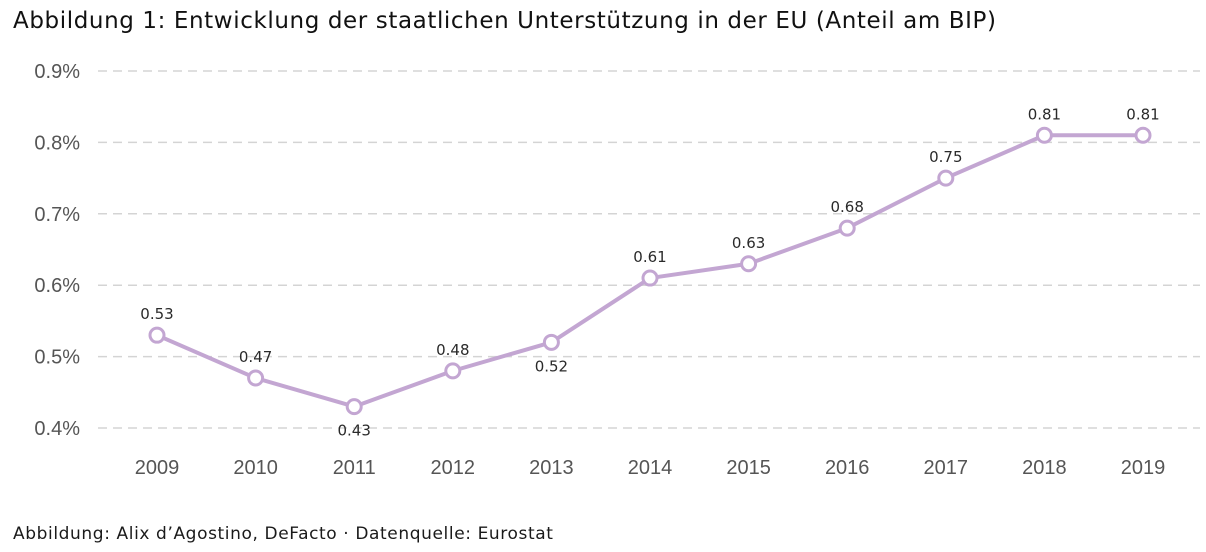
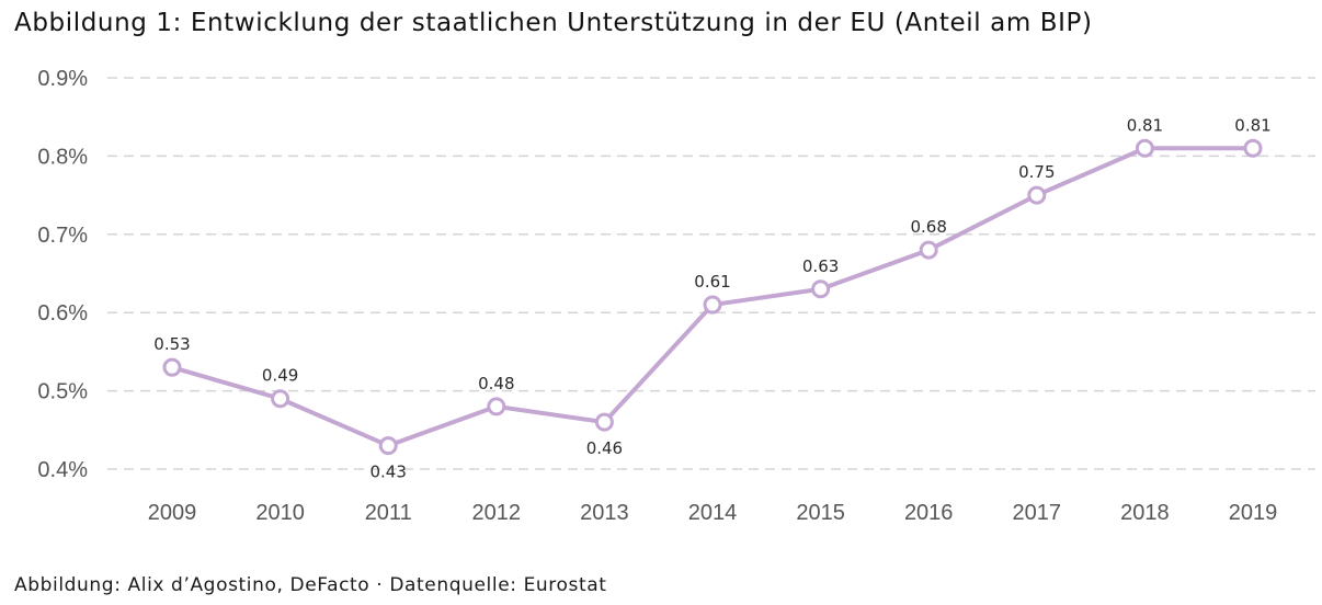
2010: 0.47 -> 0.49
2013: 0.52 -> 0.46
